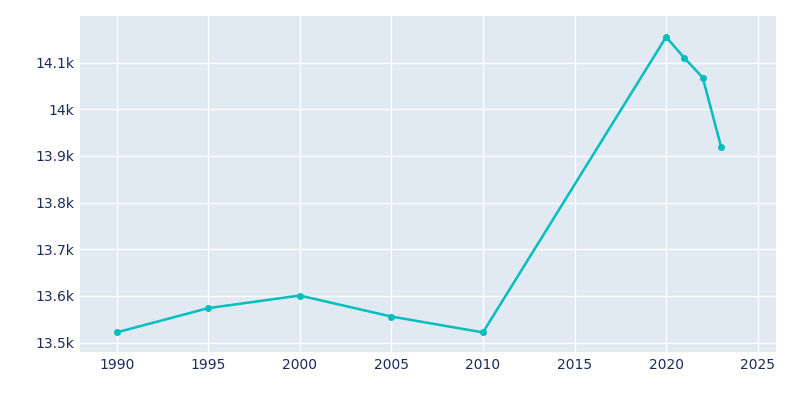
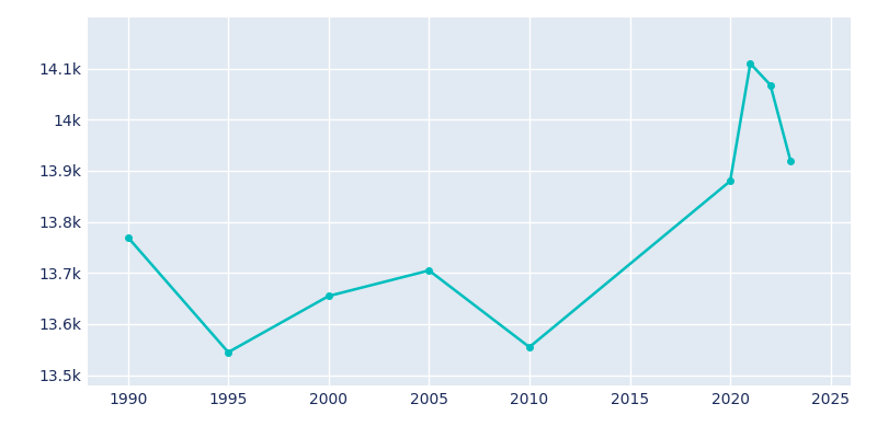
1990: 13.522k -> 13.770k
1995: 13.574k -> 13.545k
2000: 13.601k -> 13.655k
2005: 13.556k -> 13.705k
2010: 13.522k -> 13.555k
2020: 14.155k -> 13.880k
